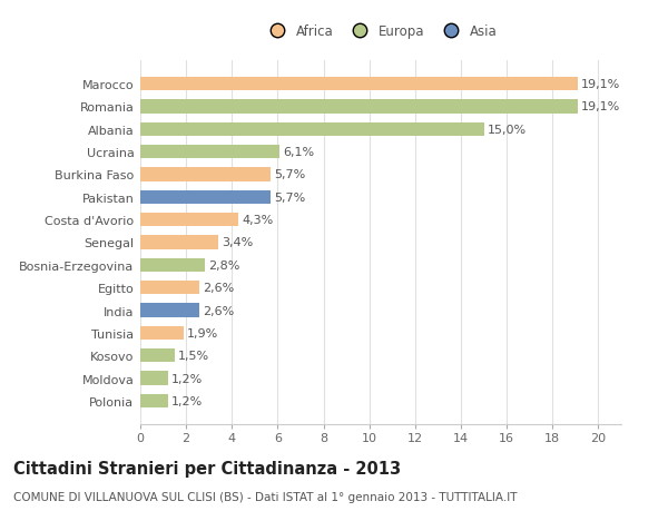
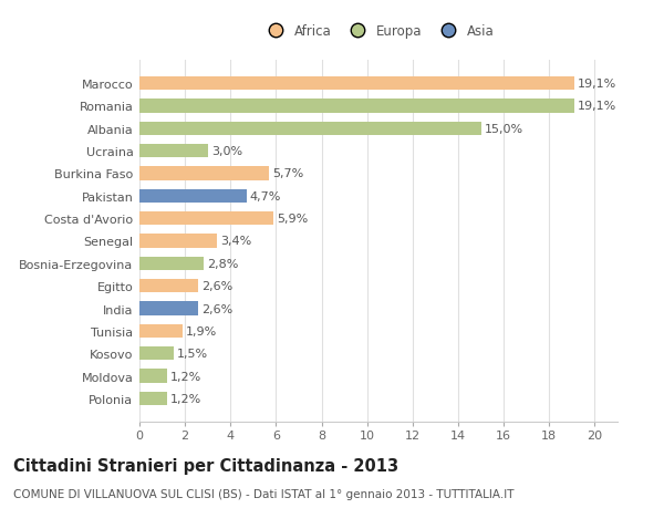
Ucraina: 6,1% -> 3,0%
Pakistan: 5,7% -> 4,7%
Costa d'Avorio: 4,3% -> 5,9%
